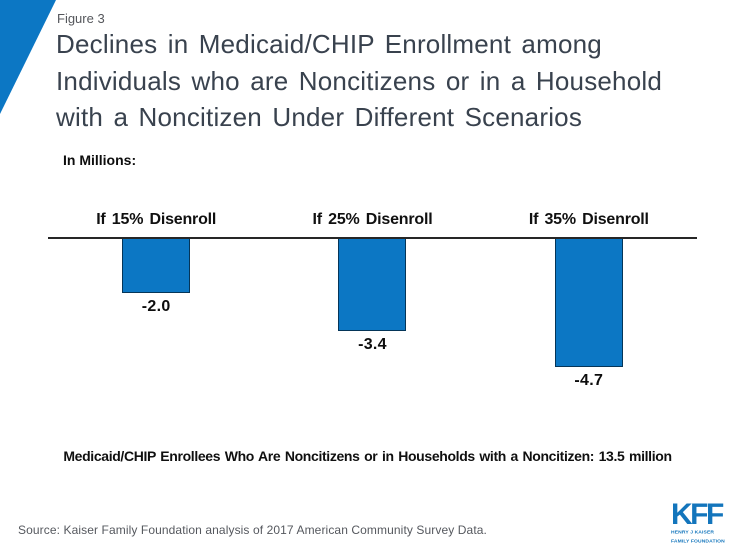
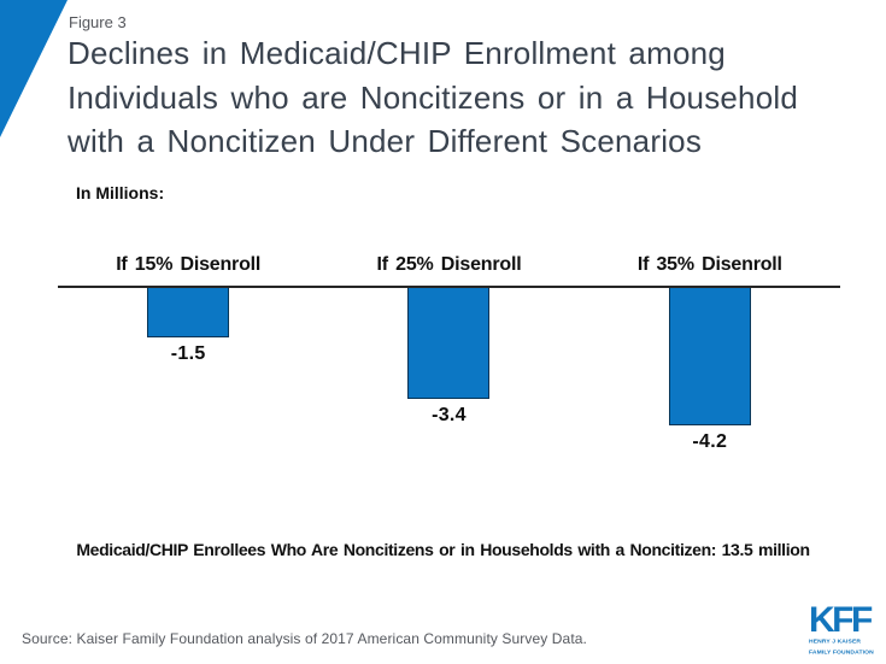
If 15% Disenroll: -2.0 -> -1.5
If 35% Disenroll: -4.7 -> -4.2
